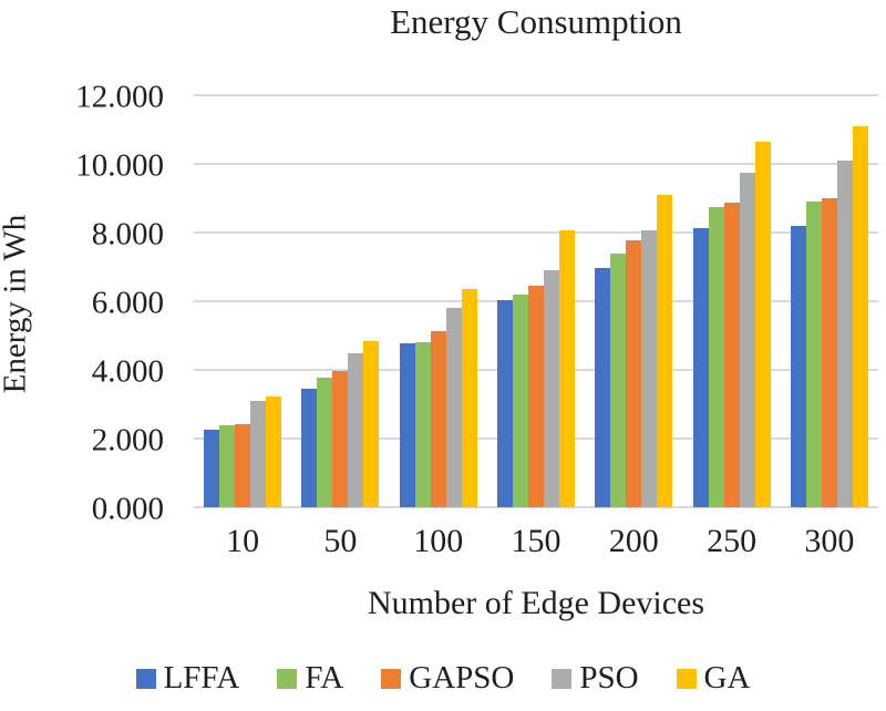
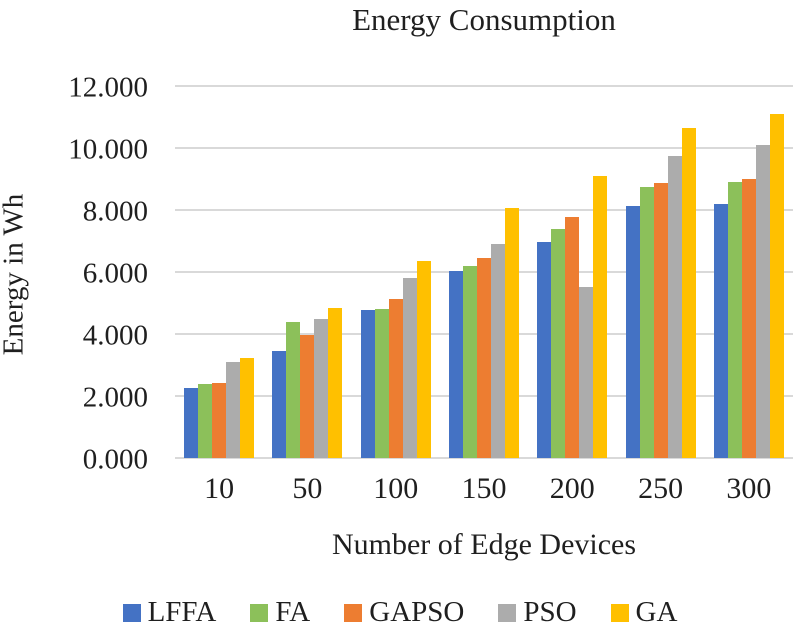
FA/50: 3800 -> 4400
PSO/200: 8100 -> 5500
